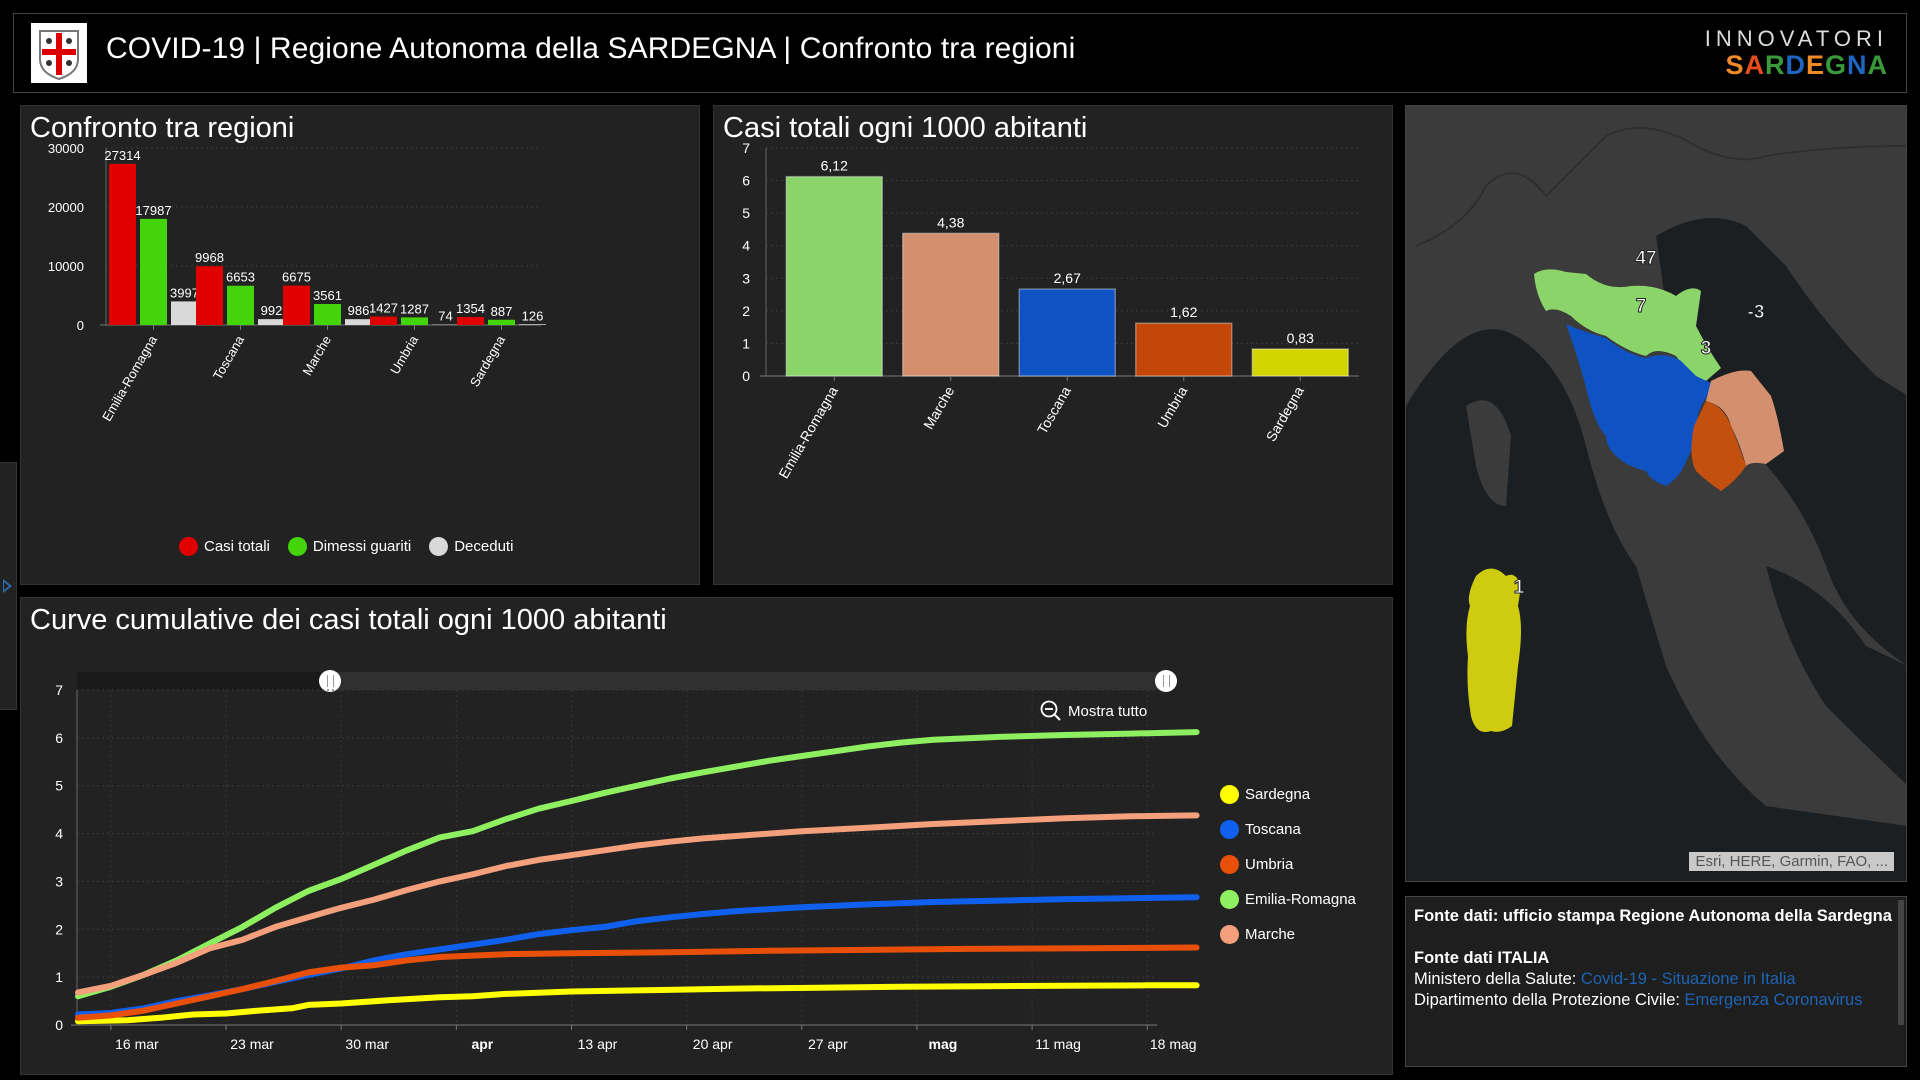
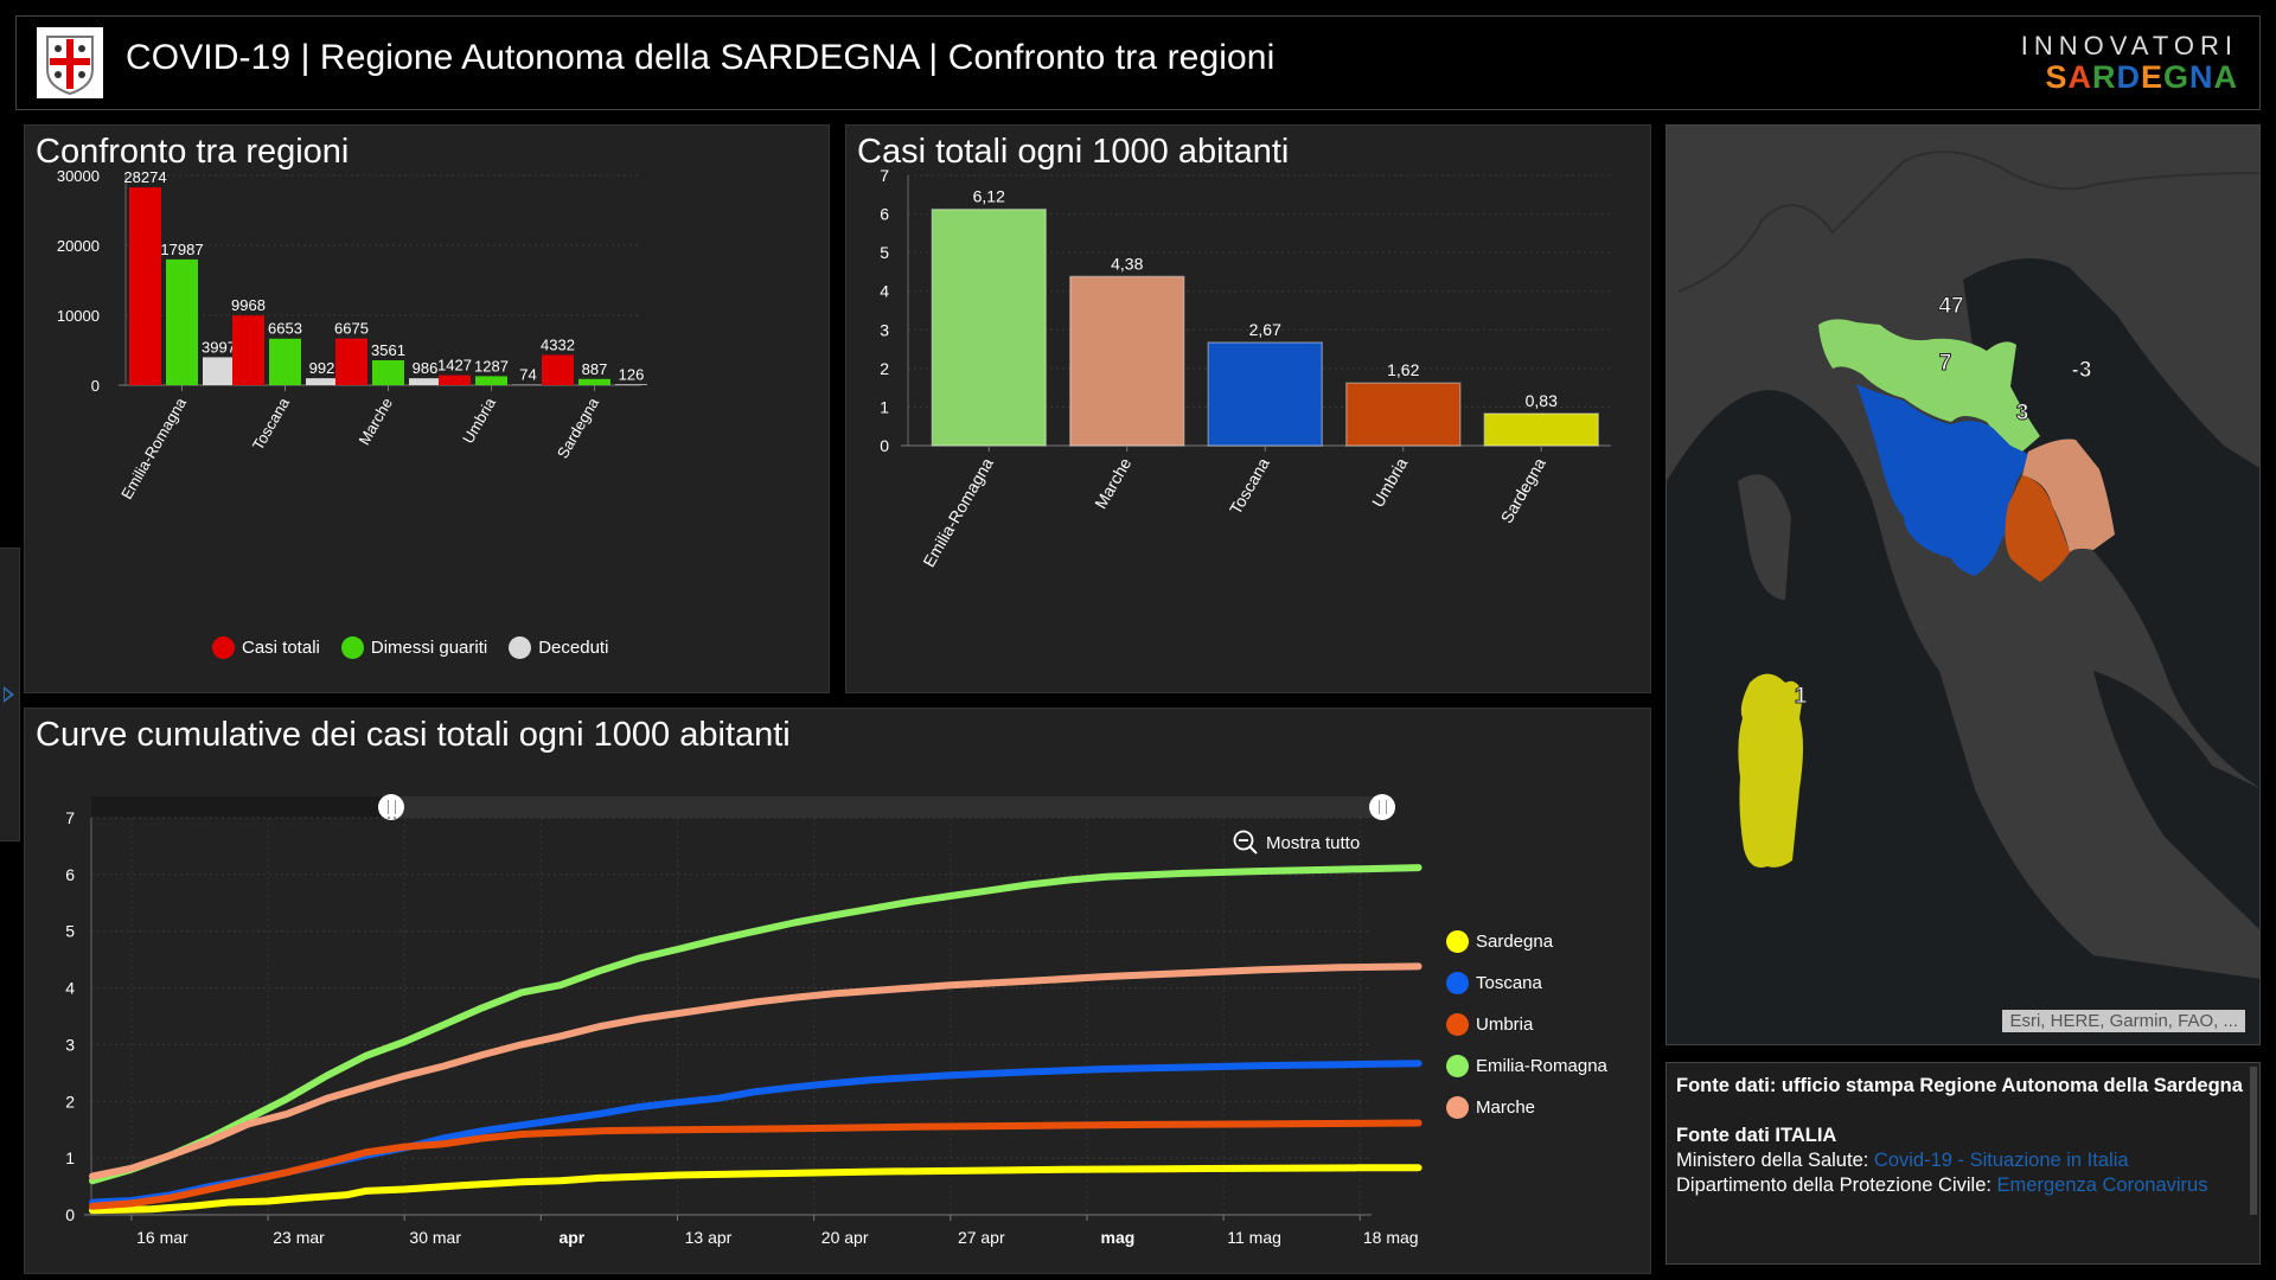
Confronto tra regioni/Casi totali/Emilia-Romagna: 27314 -> 28274
Confronto tra regioni/Casi totali/Sardegna: 1354 -> 4332
